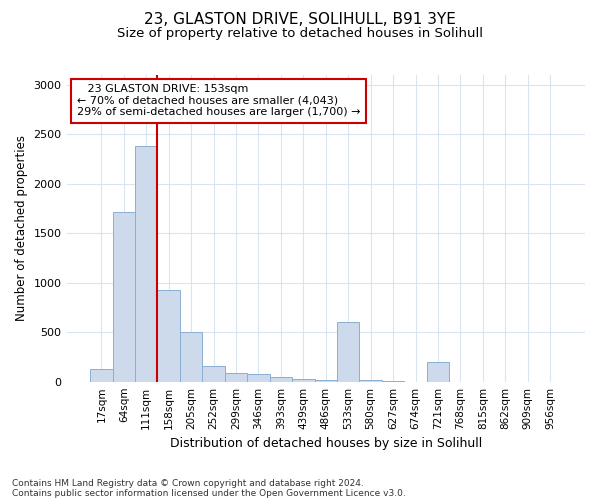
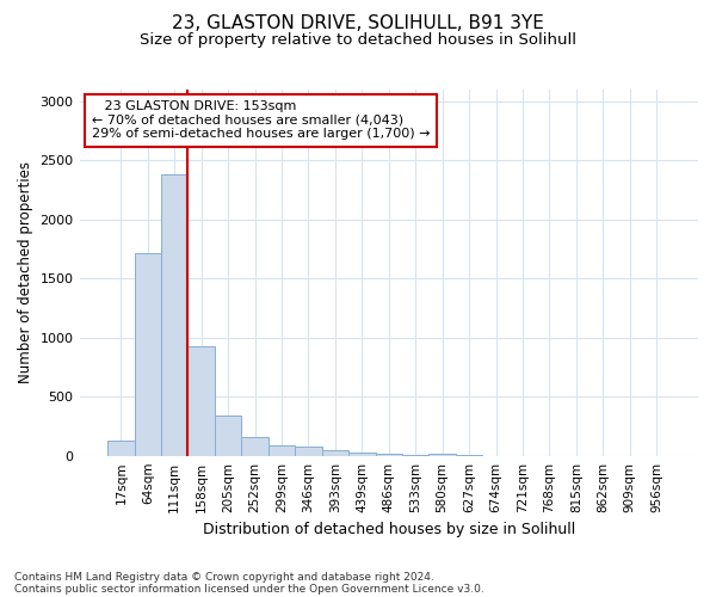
205sqm: 500 -> 340
533sqm: 600 -> 10
721sqm: 200 -> 0
